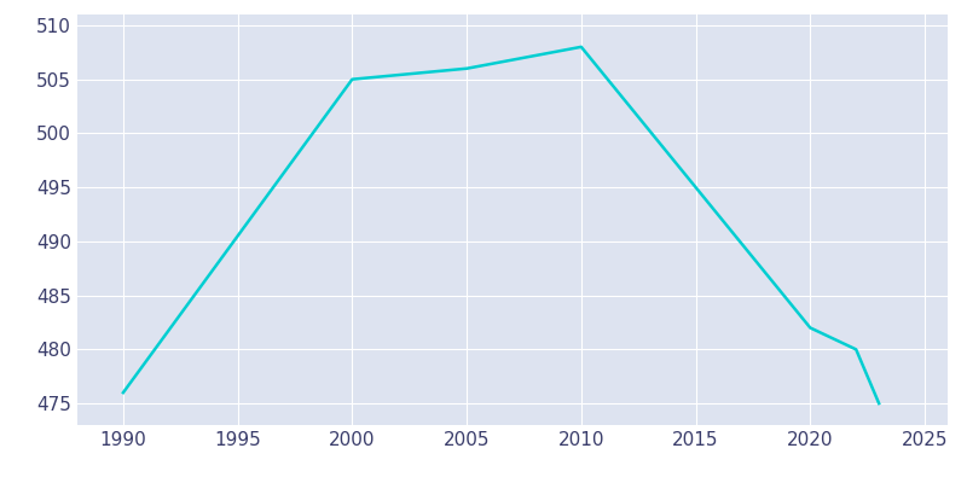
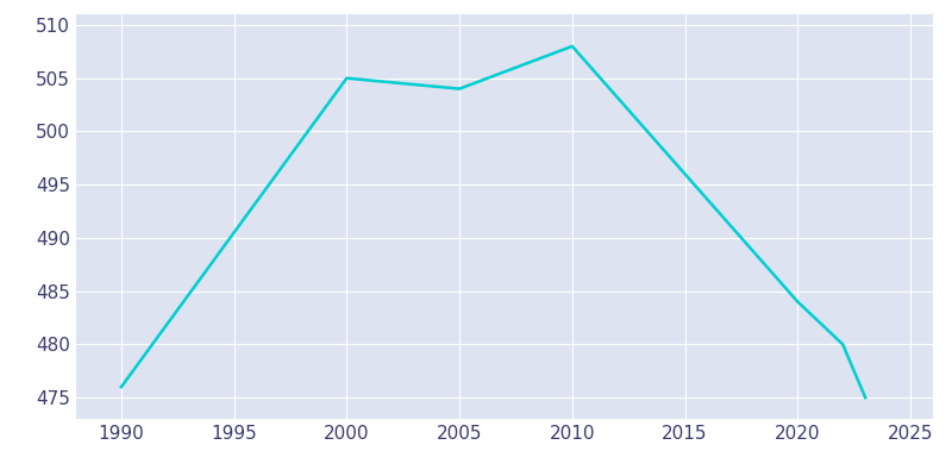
2005: 506 -> 504
2020: 482 -> 484
